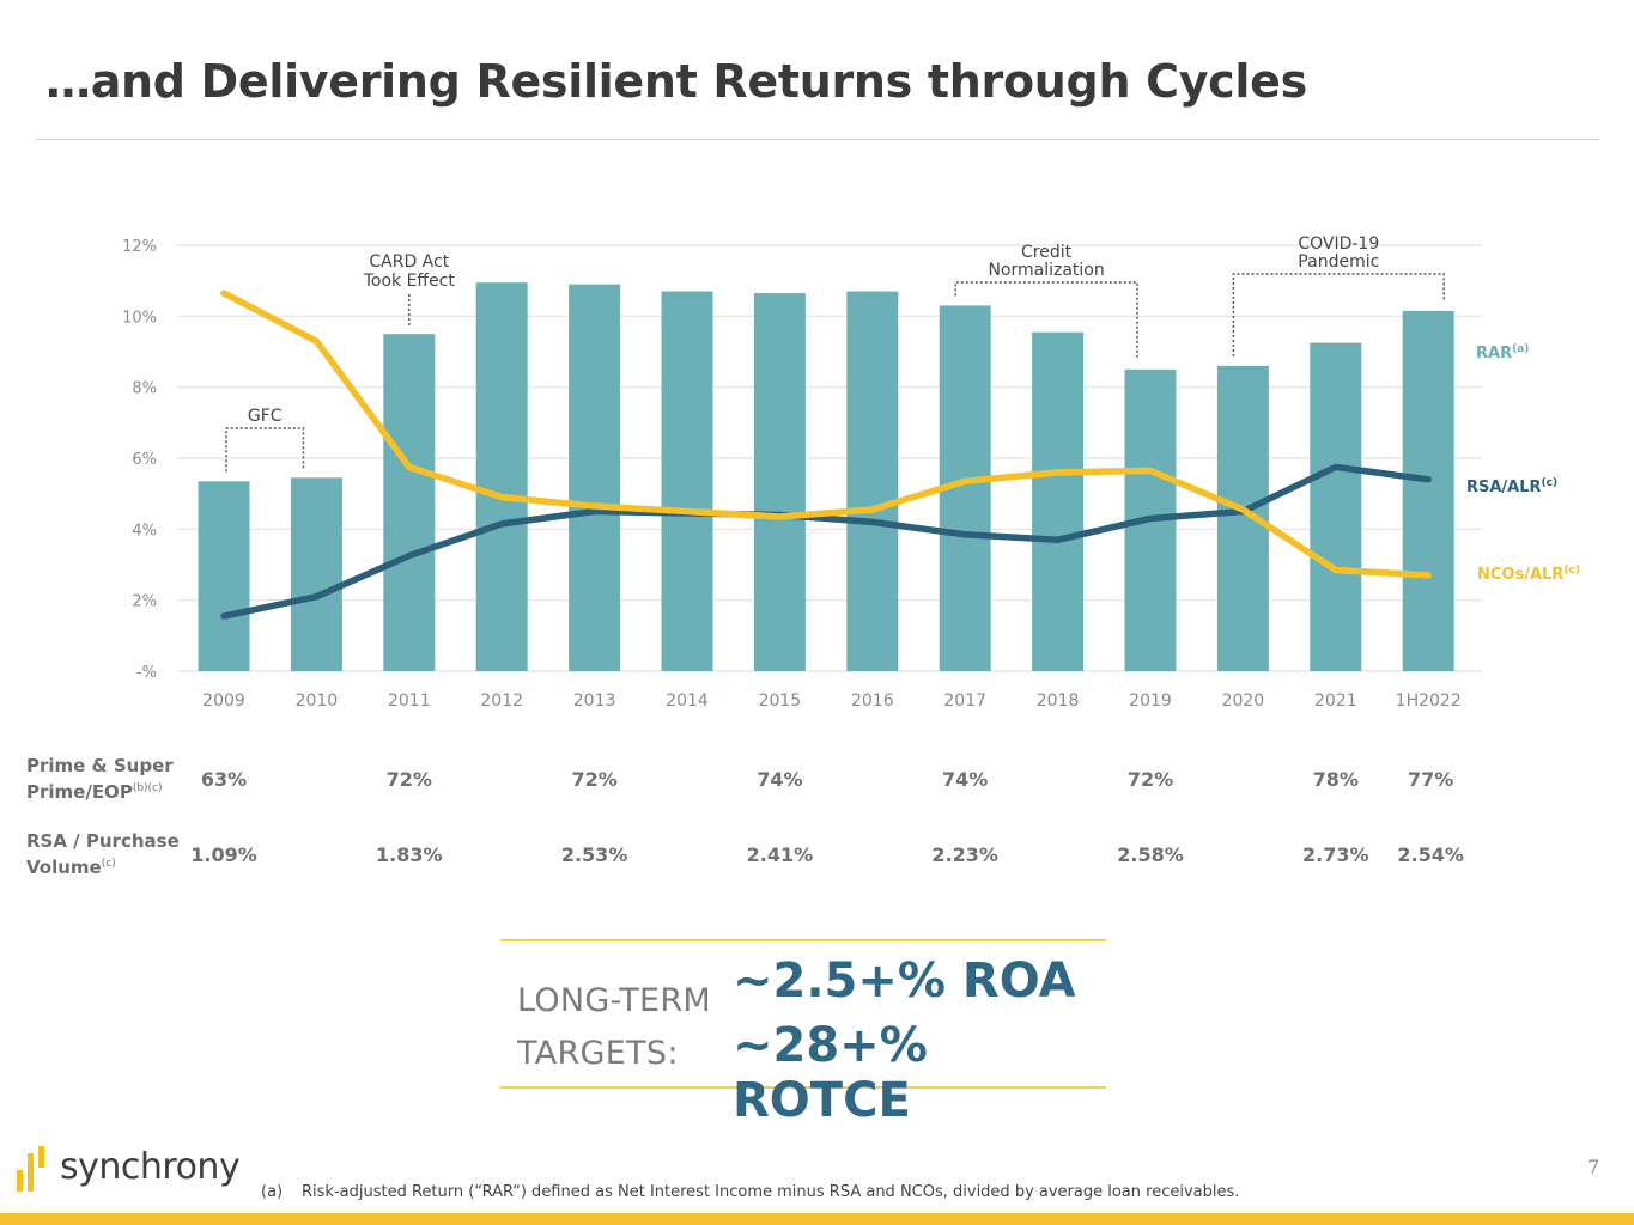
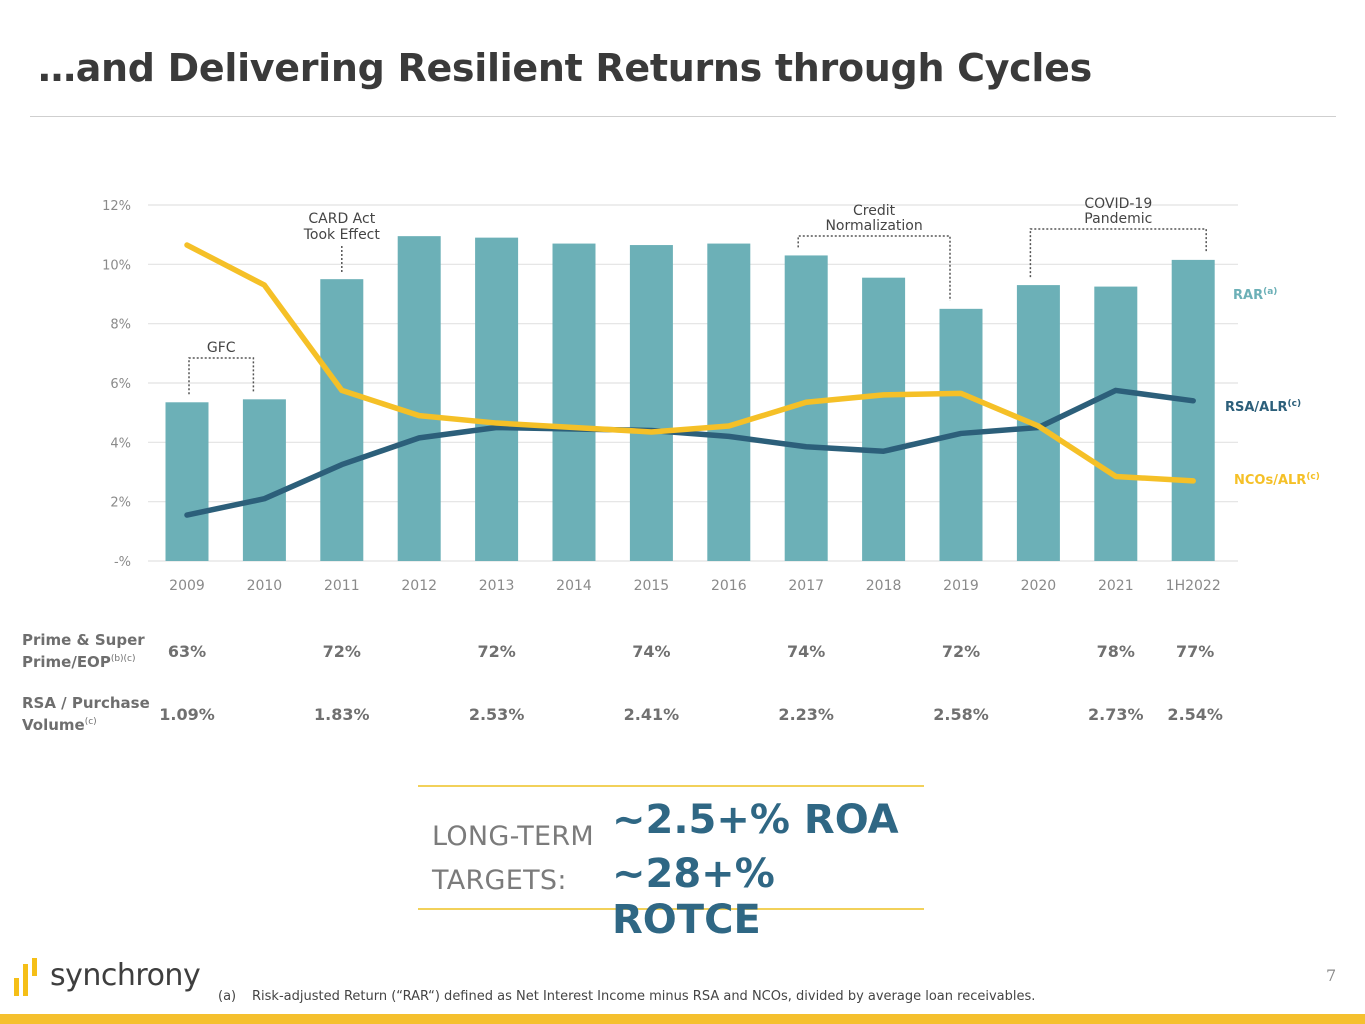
RAR/2020: 8.6% -> 9.3%
